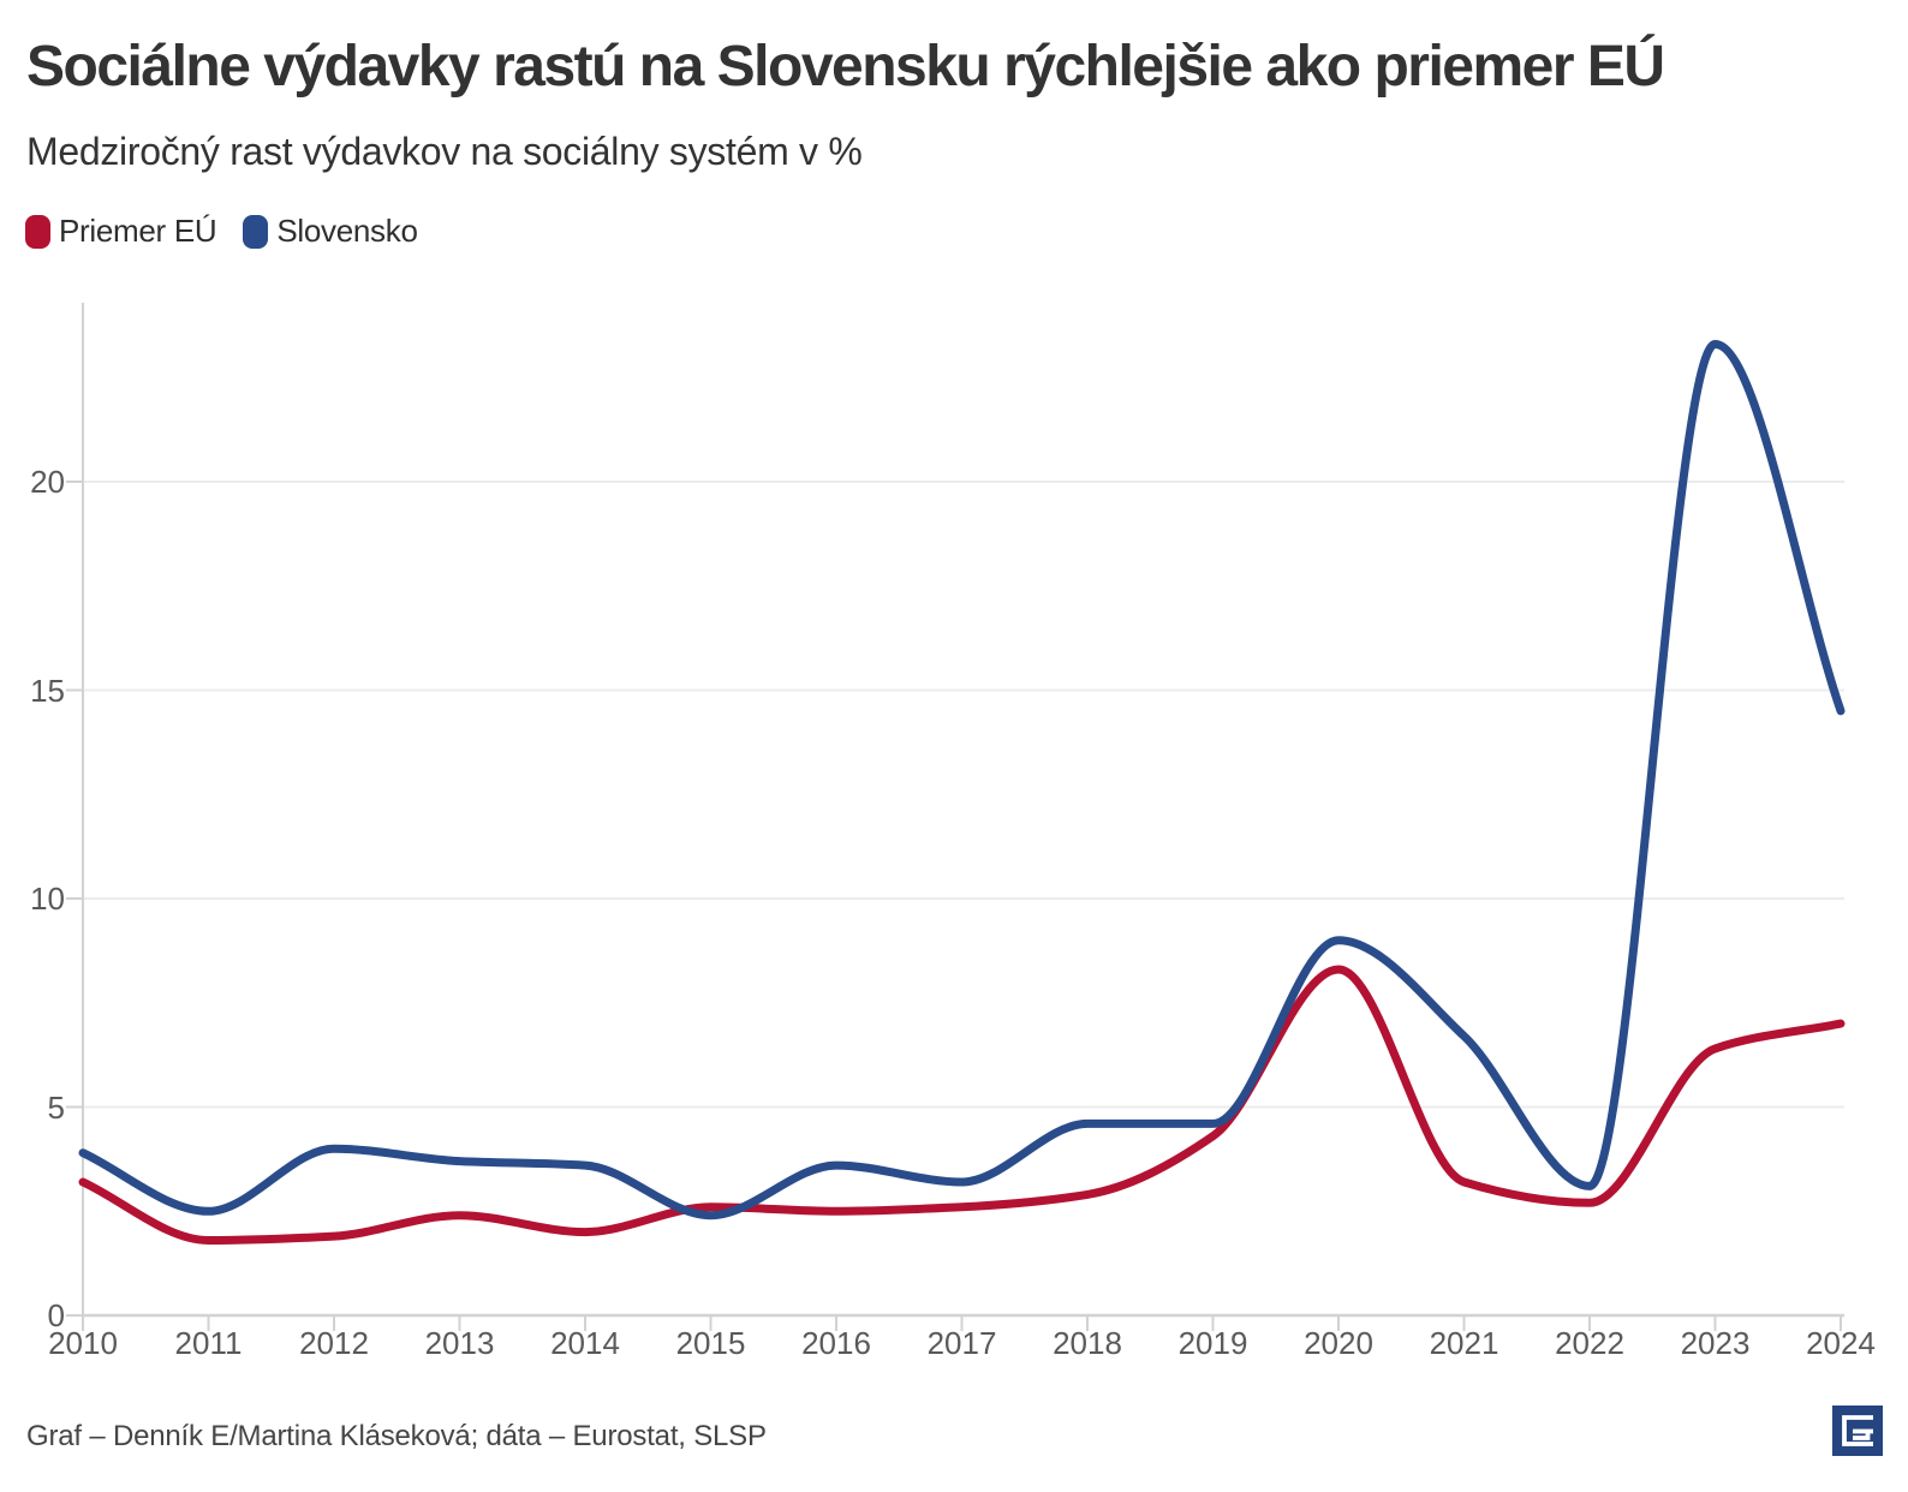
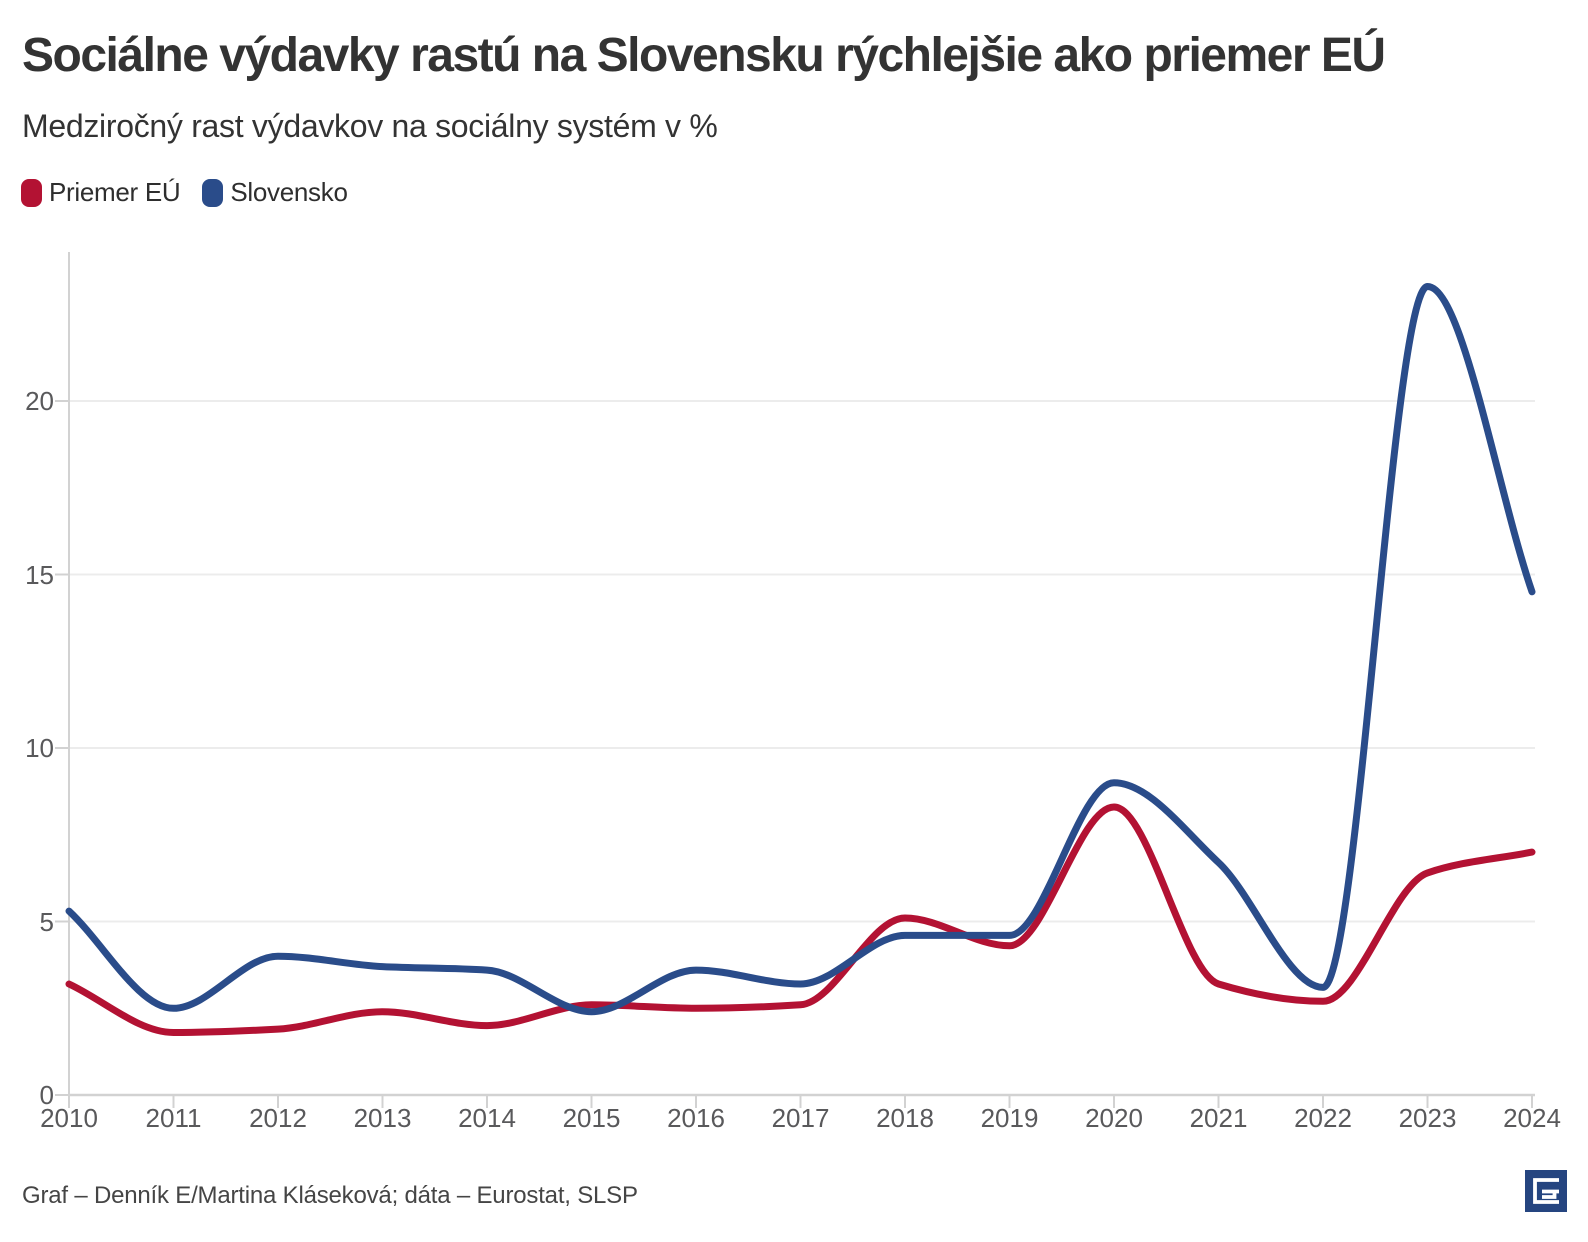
Slovensko/2010: 3.9 -> 5.3
Priemer EÚ/2018: 2.9 -> 5.1
